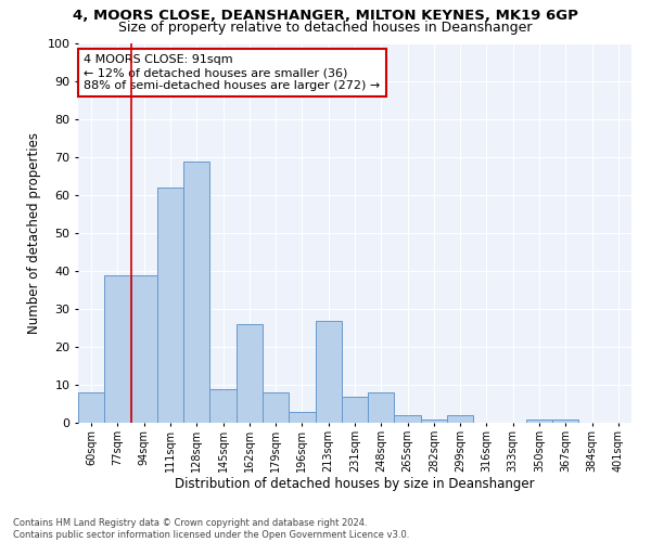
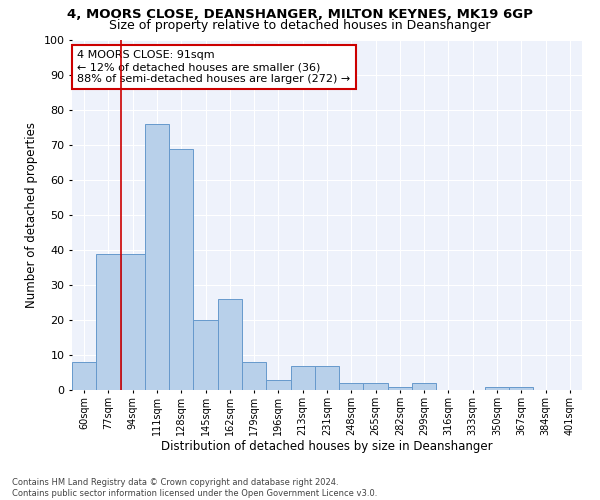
111sqm: 62 -> 76
145sqm: 9 -> 20
213sqm: 27 -> 7
248sqm: 8 -> 2
